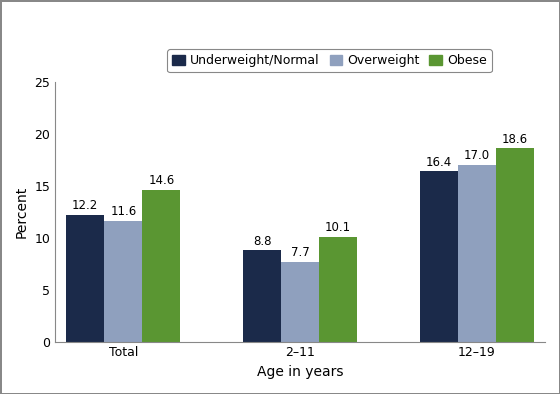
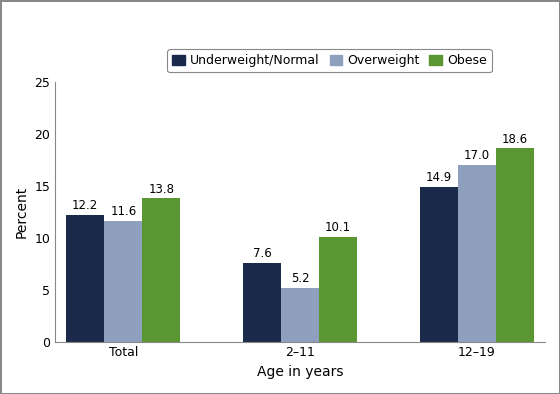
Obese/Total: 14.6 -> 13.8
Underweight/Normal/2–11: 8.8 -> 7.6
Overweight/2–11: 7.7 -> 5.2
Underweight/Normal/12–19: 16.4 -> 14.9
